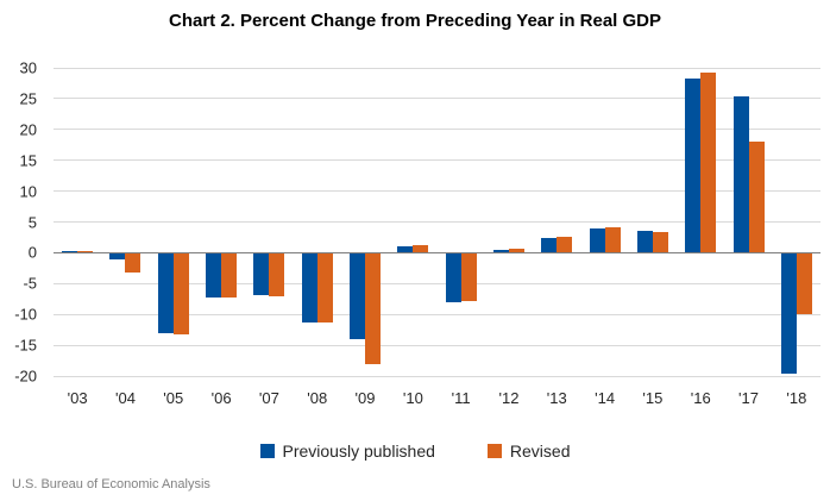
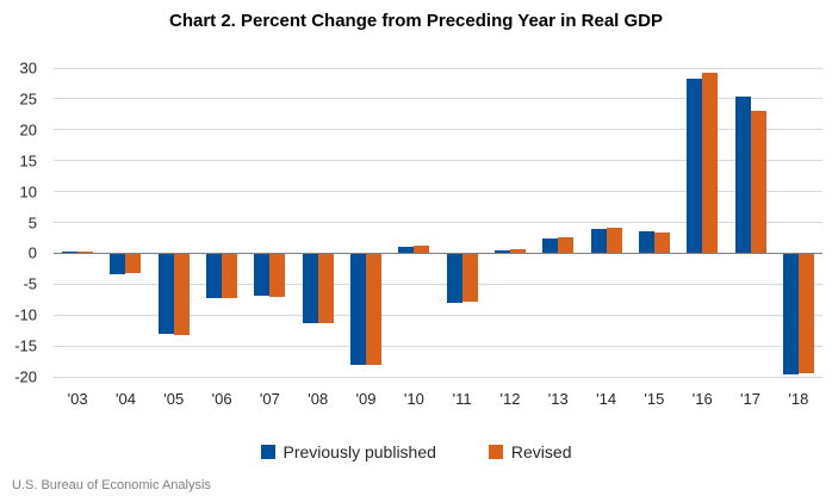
Previously published/'04: -1 -> -3
Previously published/'09: -14 -> -18
Revised/'17: 18 -> 23
Revised/'18: -10 -> -20
